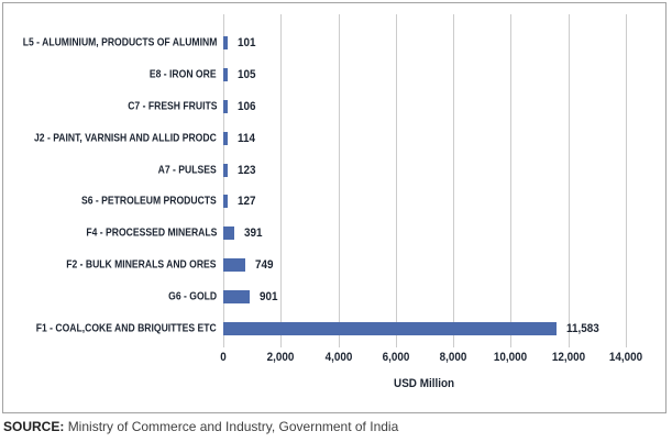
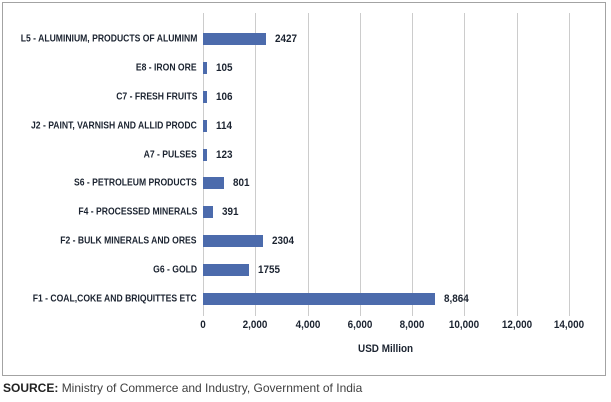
L5 - ALUMINIUM, PRODUCTS OF ALUMINM: 101 -> 2427
S6 - PETROLEUM PRODUCTS: 127 -> 801
F2 - BULK MINERALS AND ORES: 749 -> 2304
G6 - GOLD: 901 -> 1755
F1 - COAL,COKE AND BRIQUITTES ETC: 11,583 -> 8,864
